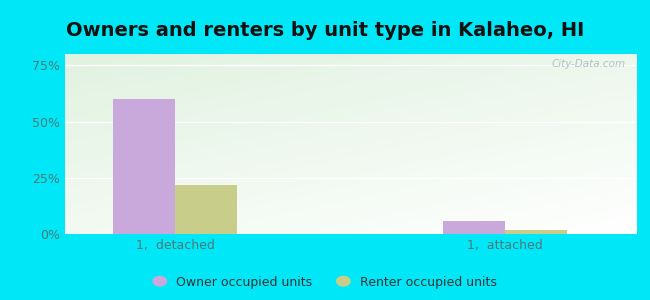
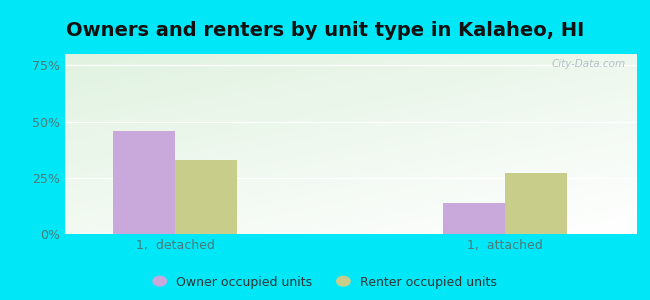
Owner occupied units/1, detached: 60% -> 46%
Renter occupied units/1, detached: 22% -> 33%
Owner occupied units/1, attached: 6% -> 14%
Renter occupied units/1, attached: 2% -> 27%
